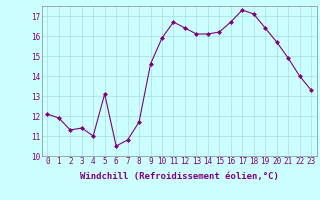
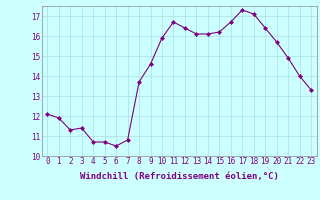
4: 11.0 -> 10.7
5: 13.1 -> 10.7
8: 11.7 -> 13.7
